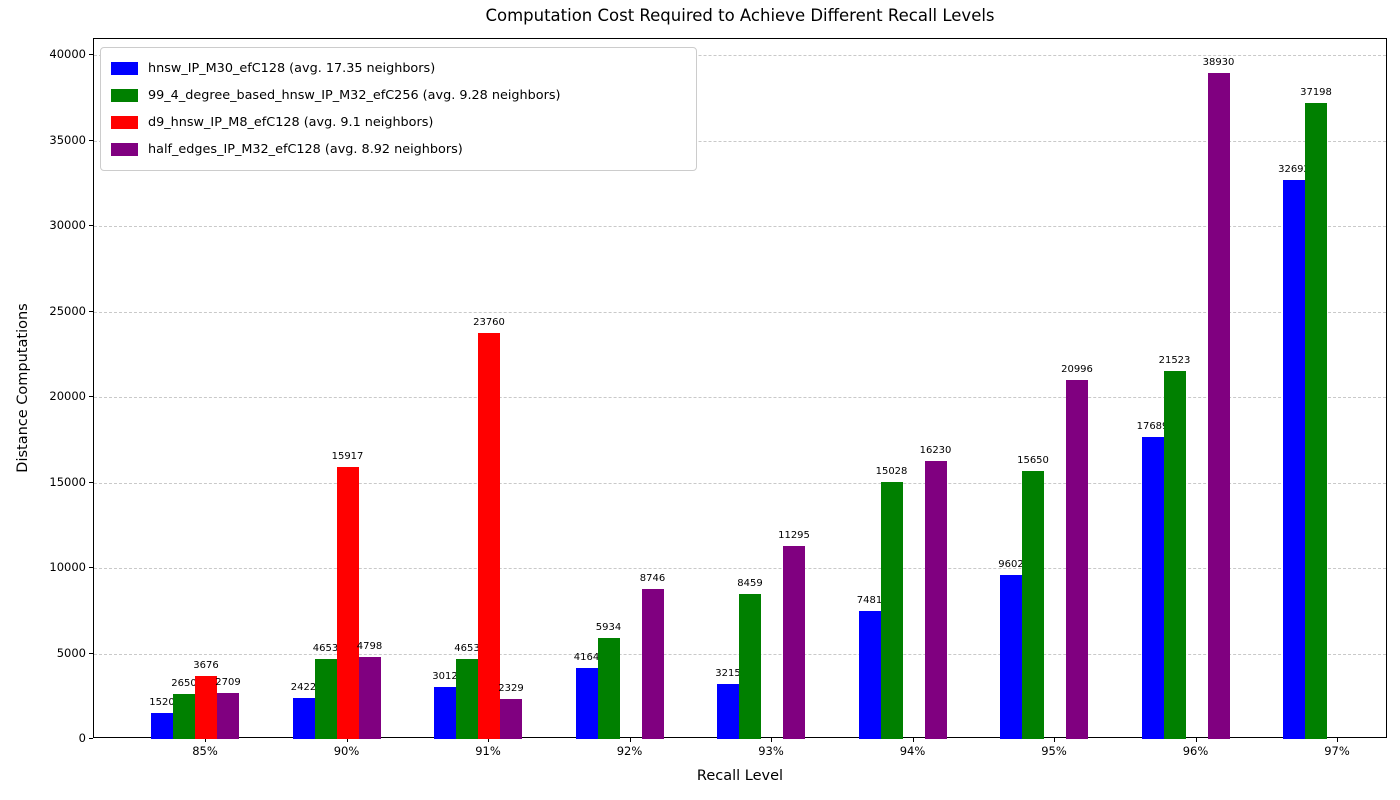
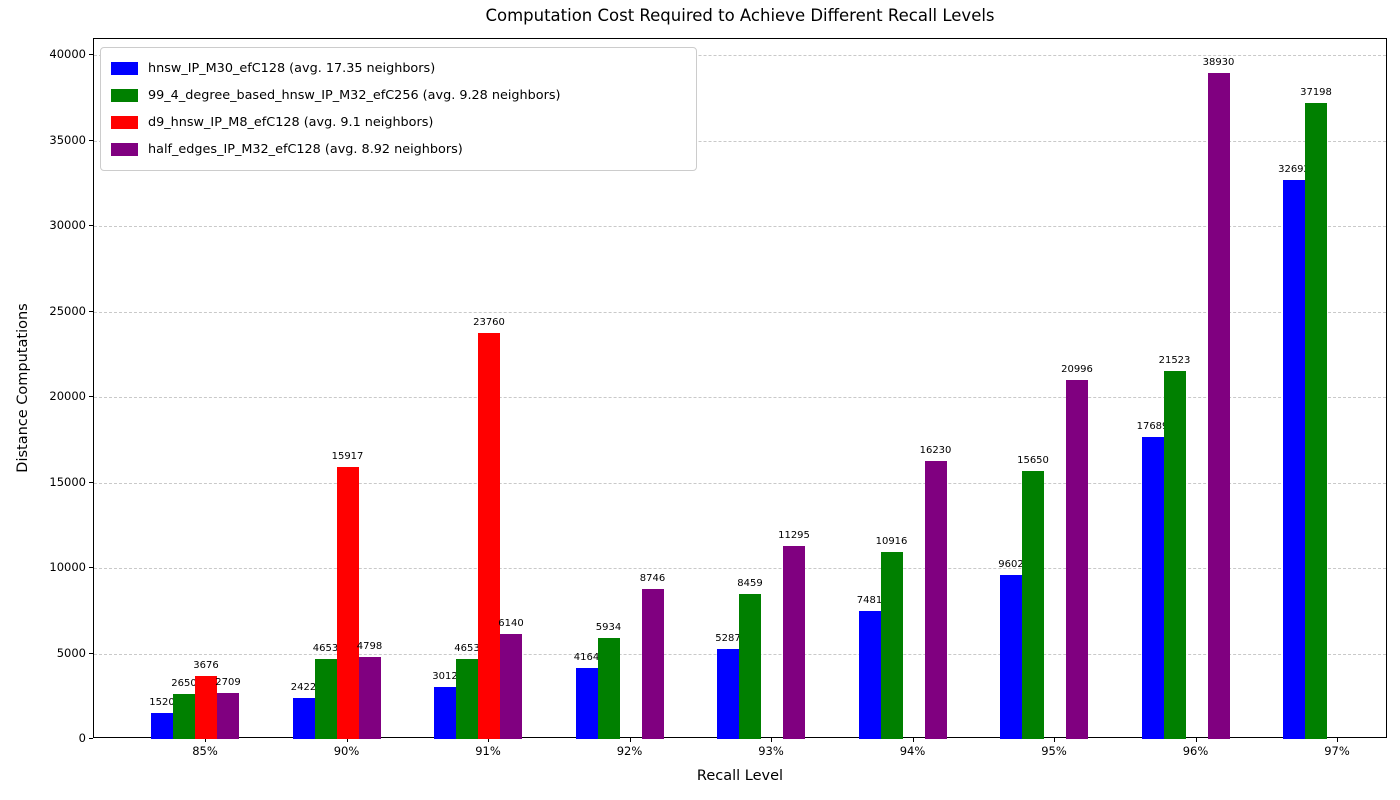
half_edges_IP_M32_efC128 (avg. 8.92 neighbors)/91%: 2329 -> 6140
hnsw_IP_M30_efC128 (avg. 17.35 neighbors)/93%: 3215 -> 5287
99_4_degree_based_hnsw_IP_M32_efC256 (avg. 9.28 neighbors)/94%: 15028 -> 10916
